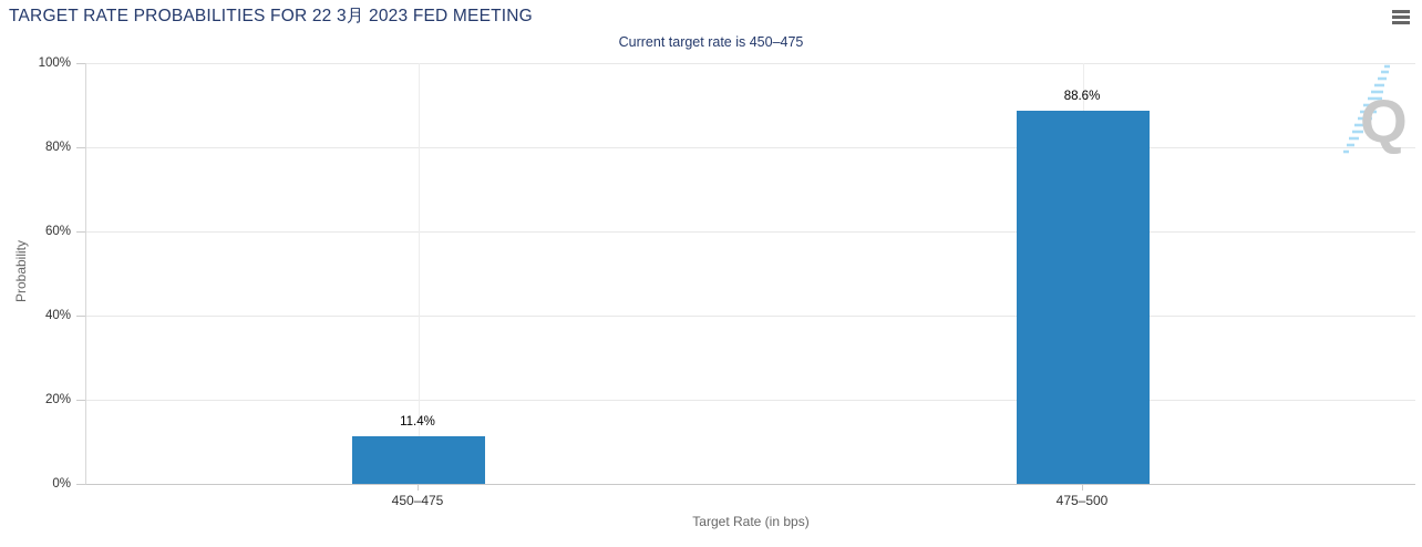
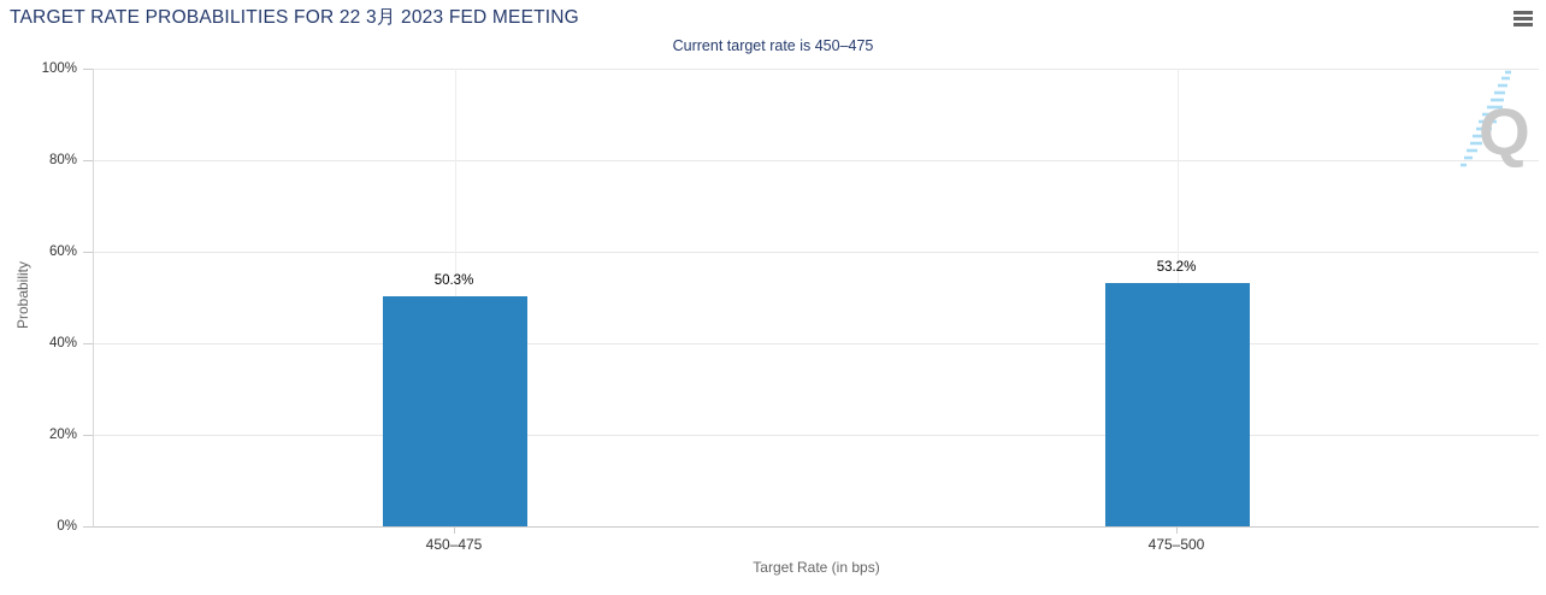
450–475: 11.4% -> 50.3%
475–500: 88.6% -> 53.2%
